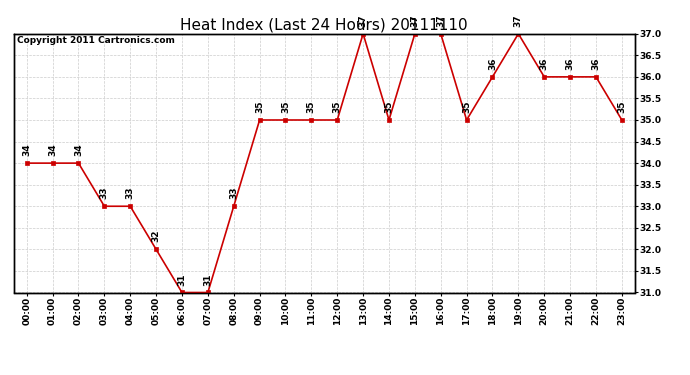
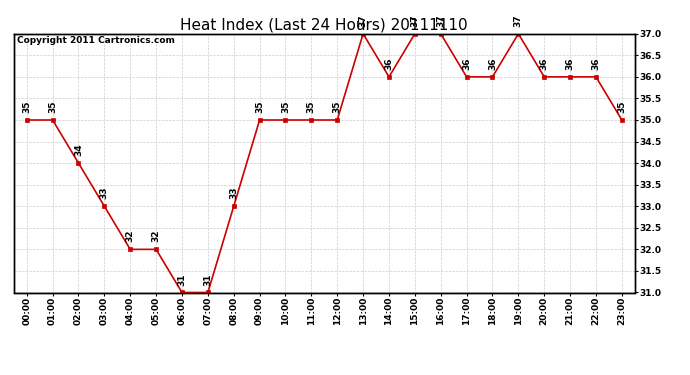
00:00: 34 -> 35
01:00: 34 -> 35
04:00: 33 -> 32
14:00: 35 -> 36
17:00: 35 -> 36
